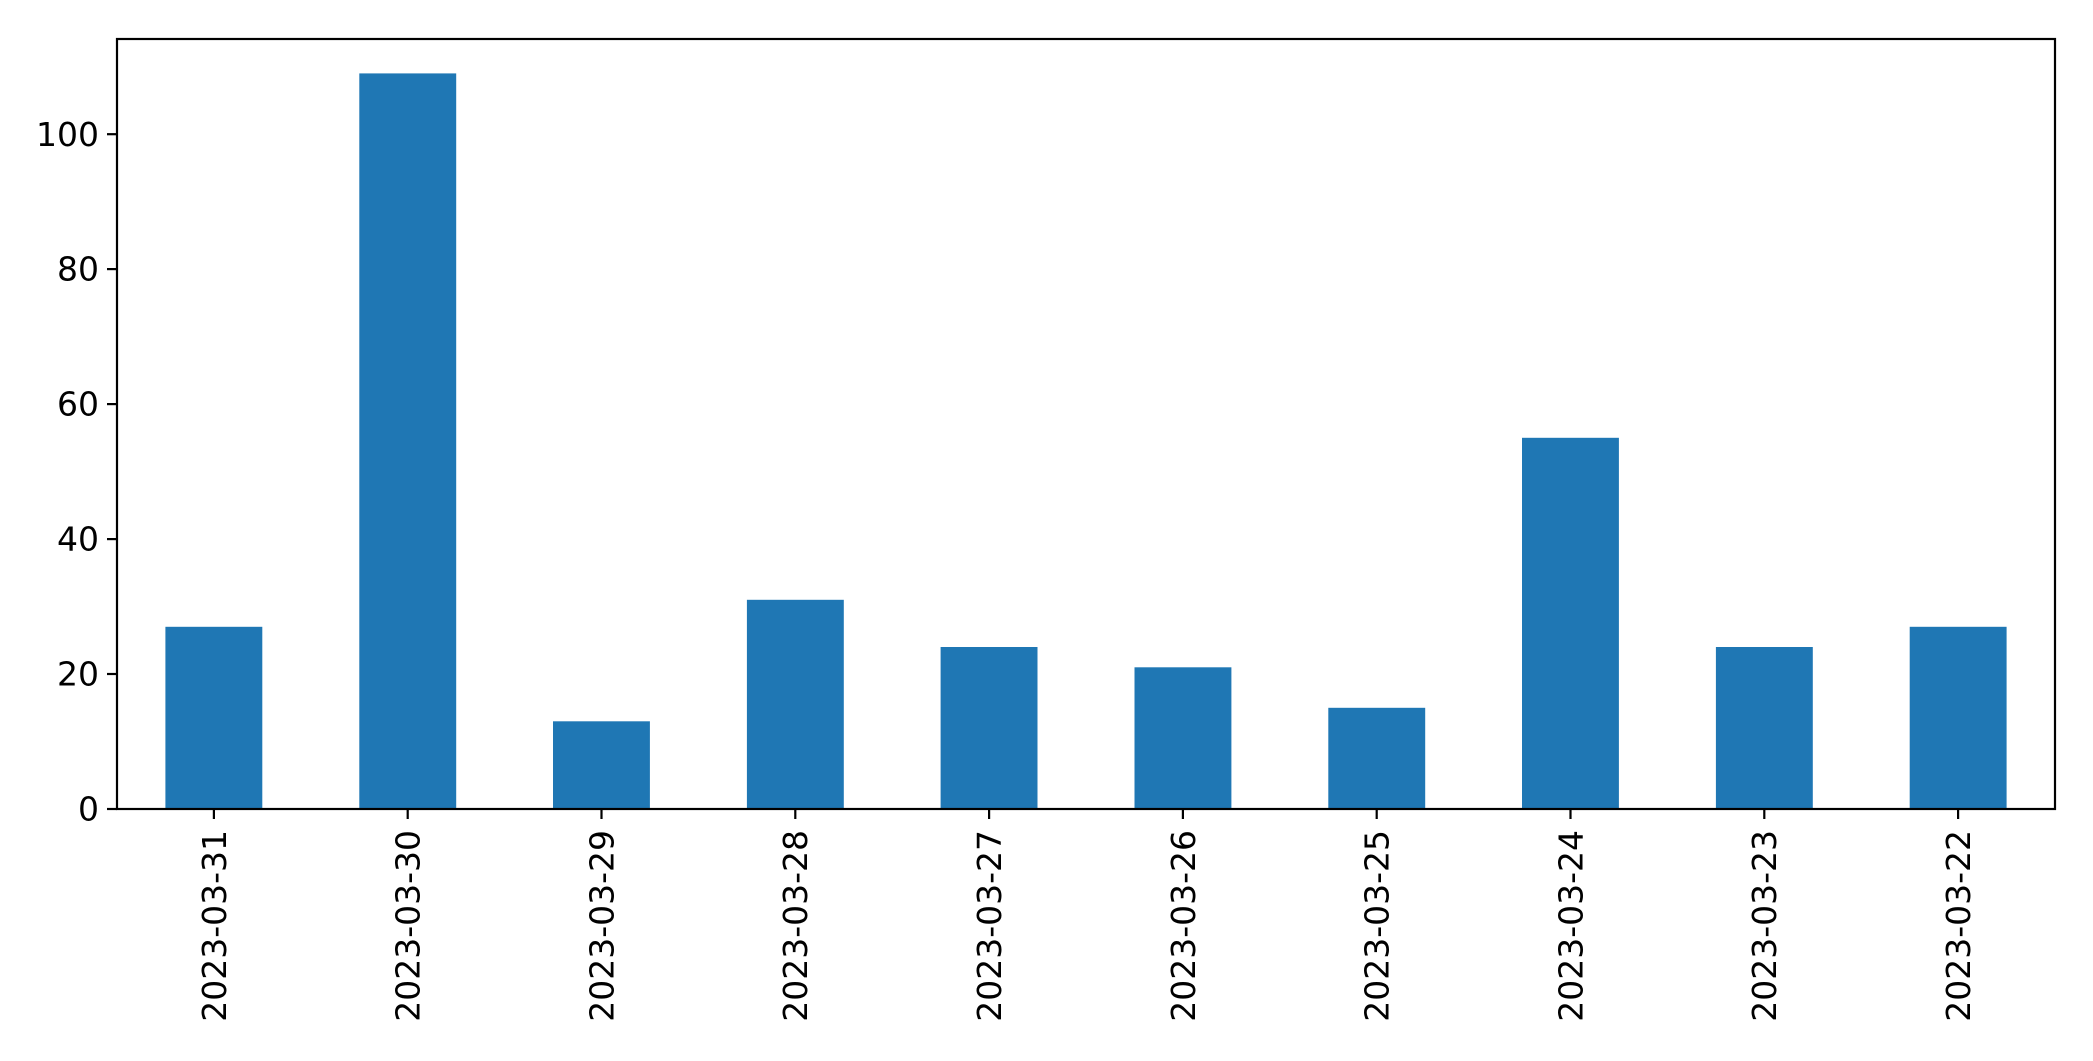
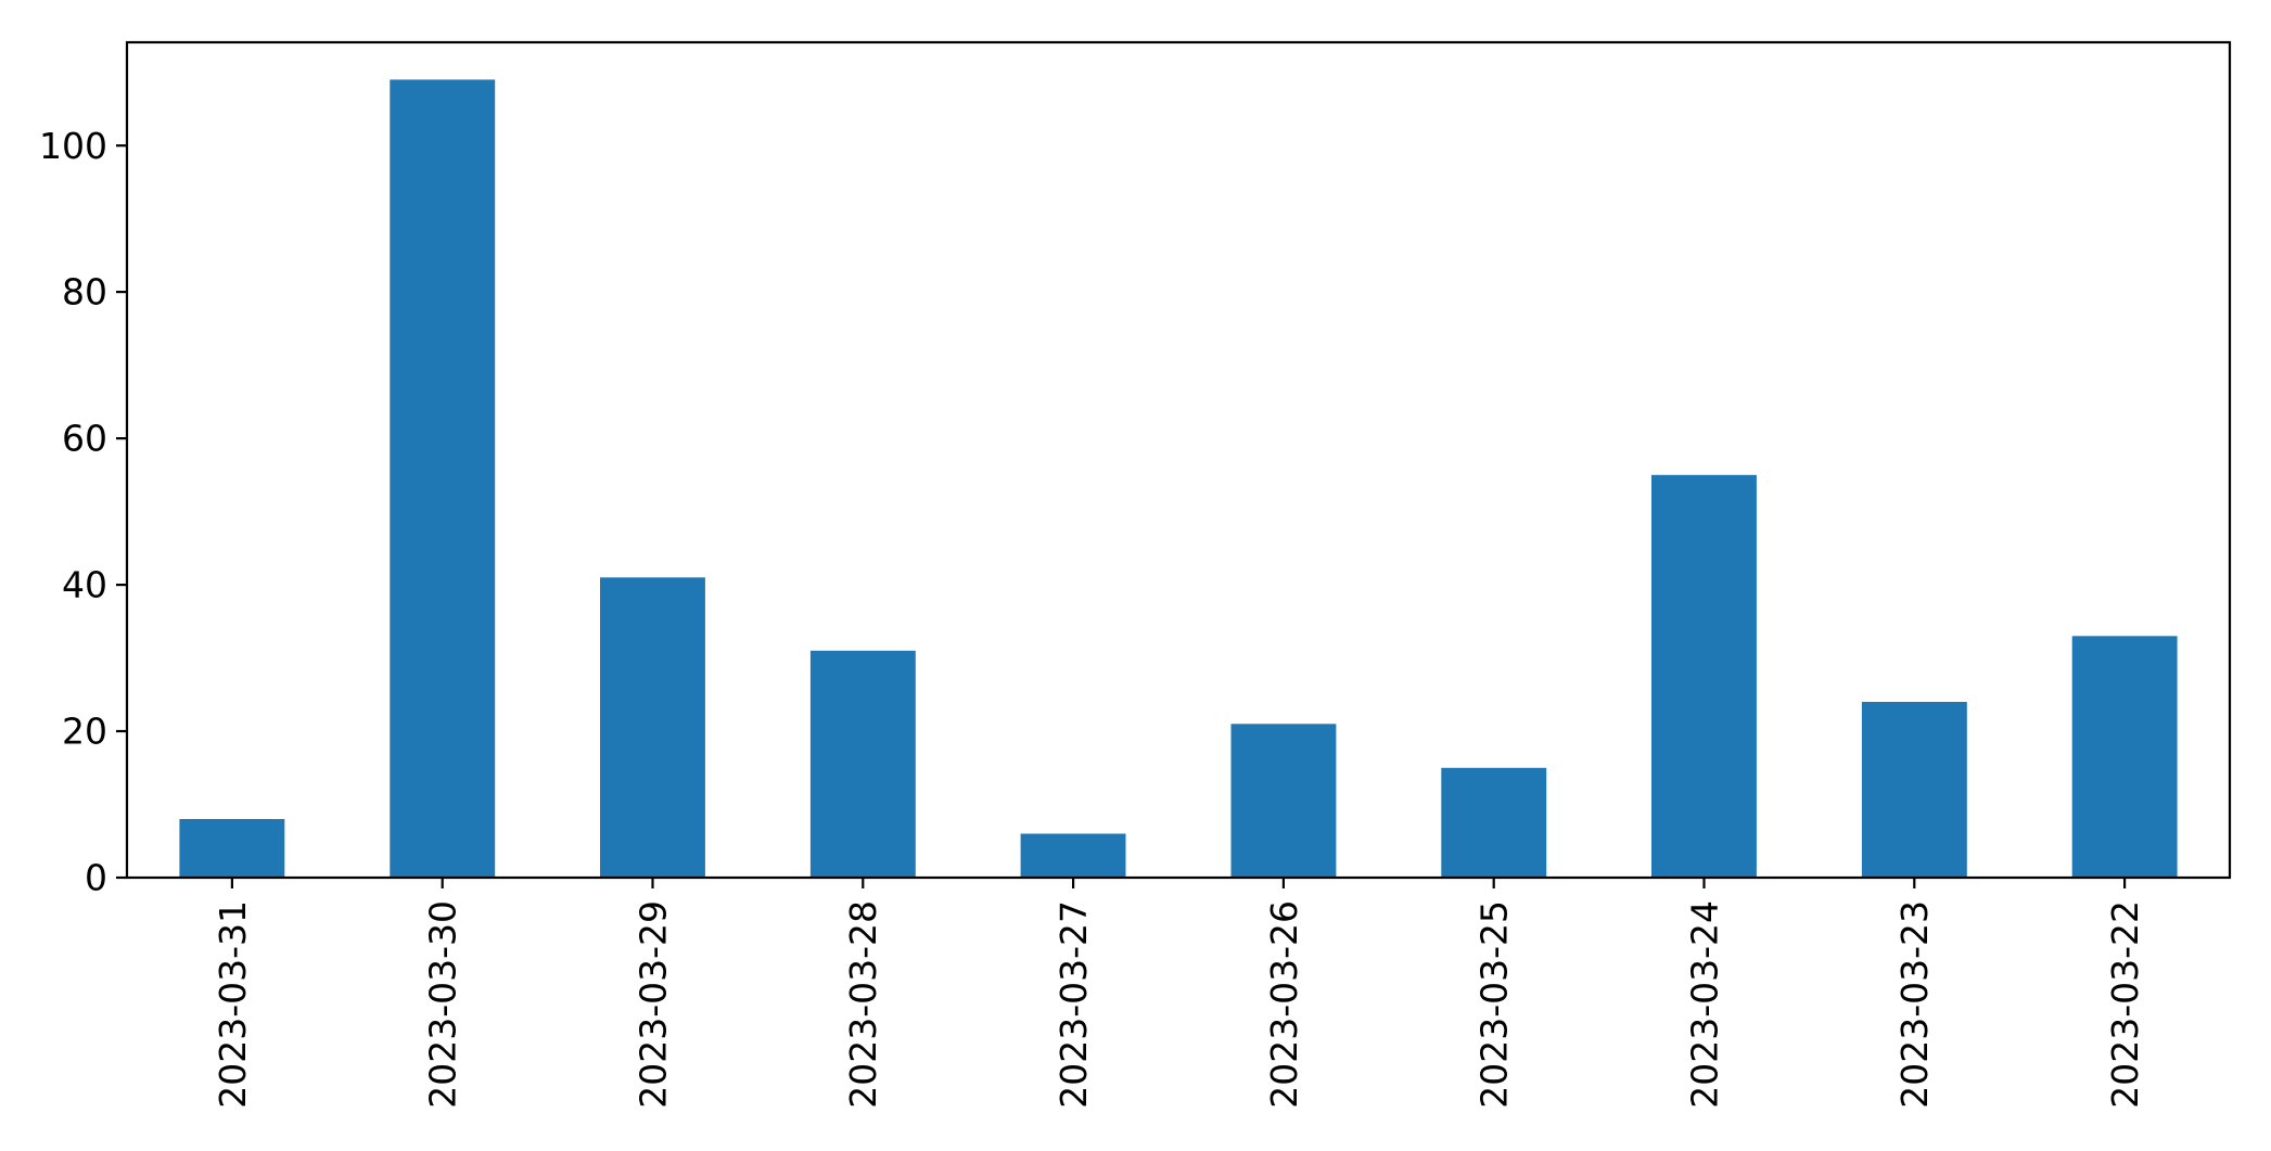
2023-03-31: 27 -> 8
2023-03-29: 13 -> 41
2023-03-27: 24 -> 6
2023-03-22: 27 -> 33
